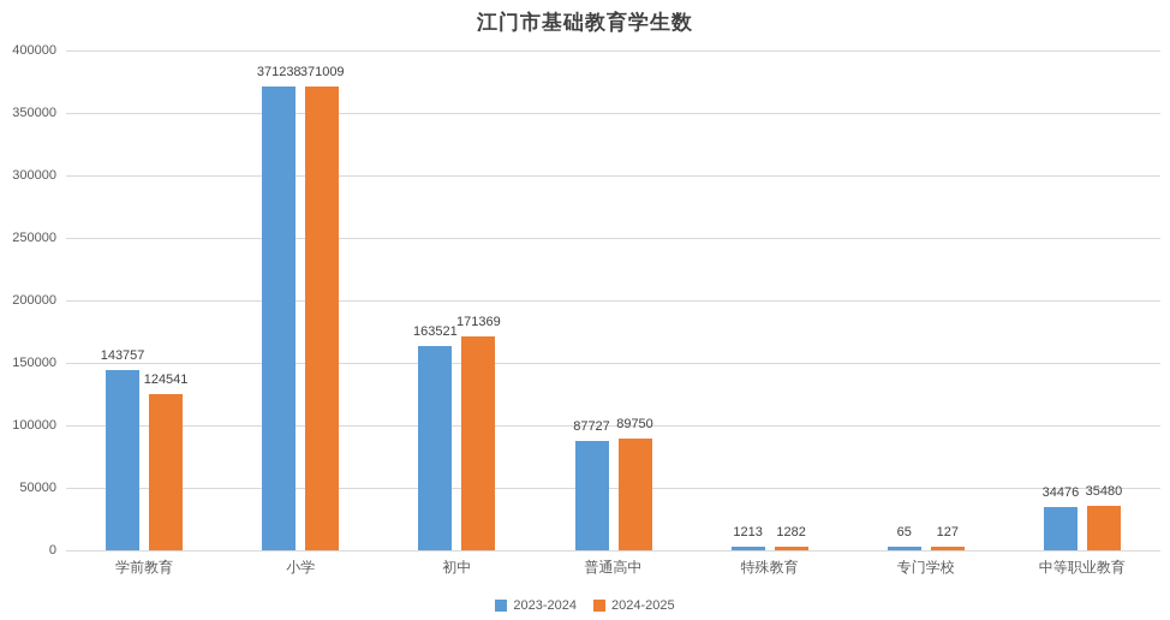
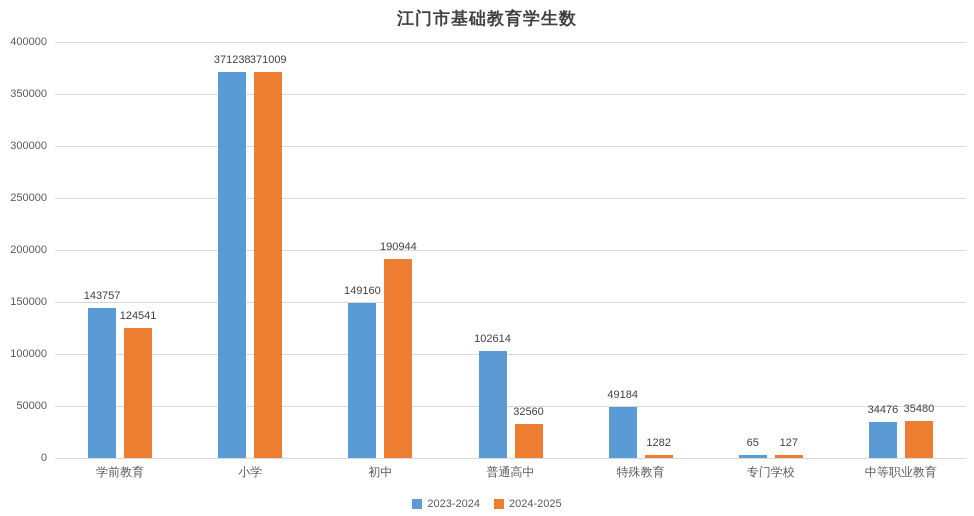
2023-2024/初中: 163521 -> 149160
2024-2025/初中: 171369 -> 190944
2023-2024/普通高中: 87727 -> 102614
2024-2025/普通高中: 89750 -> 32560
2023-2024/特殊教育: 1213 -> 49184
